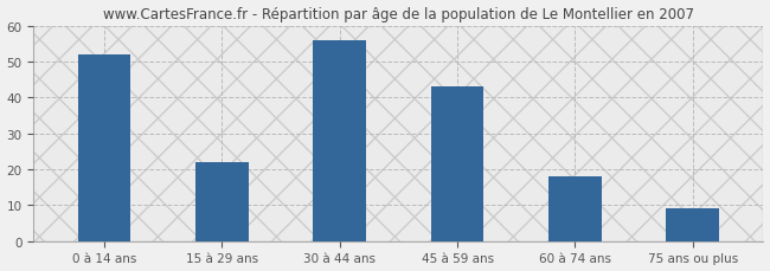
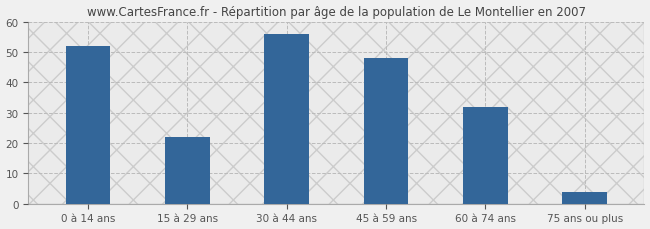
45 à 59 ans: 43 -> 48
60 à 74 ans: 18 -> 32
75 ans ou plus: 9 -> 4
